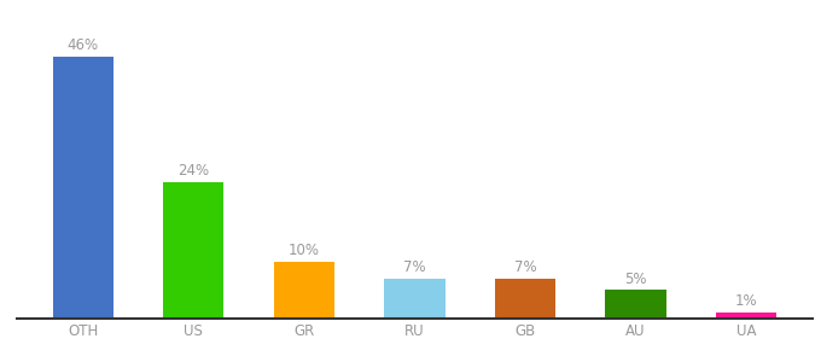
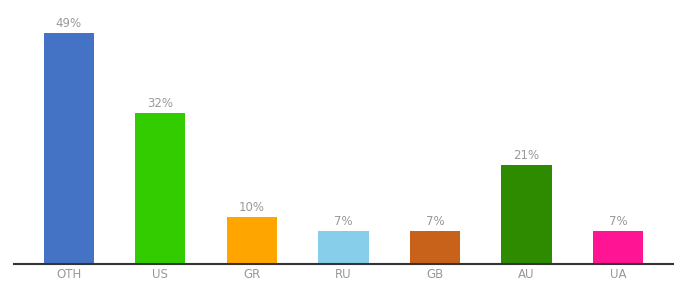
OTH: 46% -> 49%
US: 24% -> 32%
AU: 5% -> 21%
UA: 1% -> 7%
